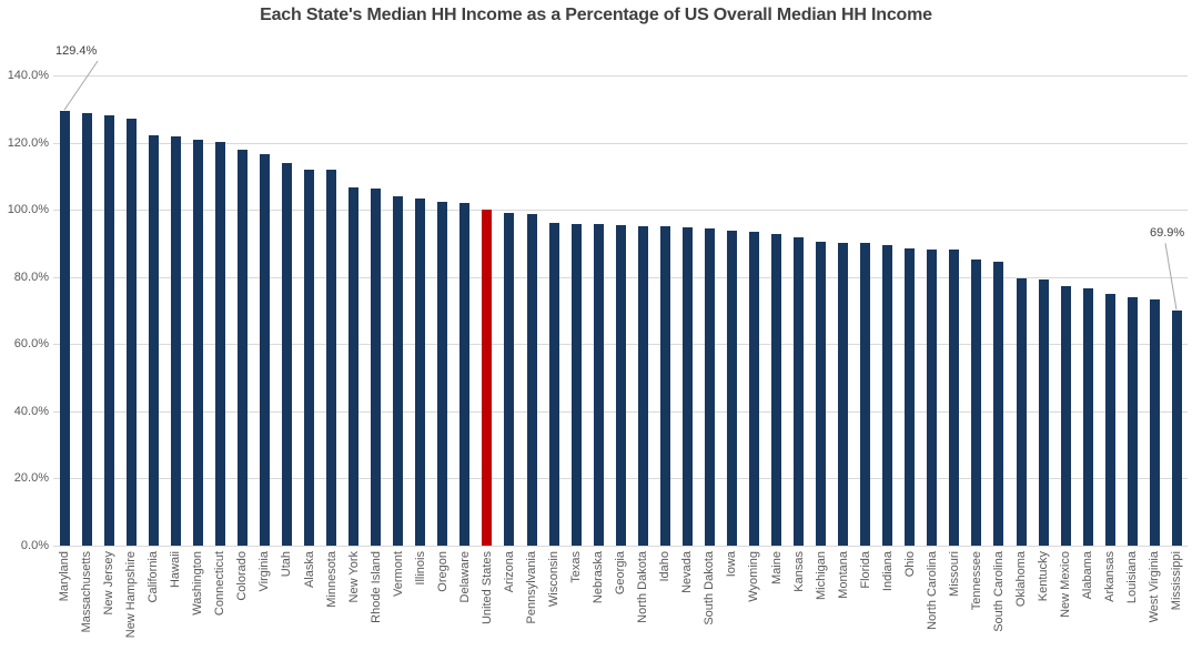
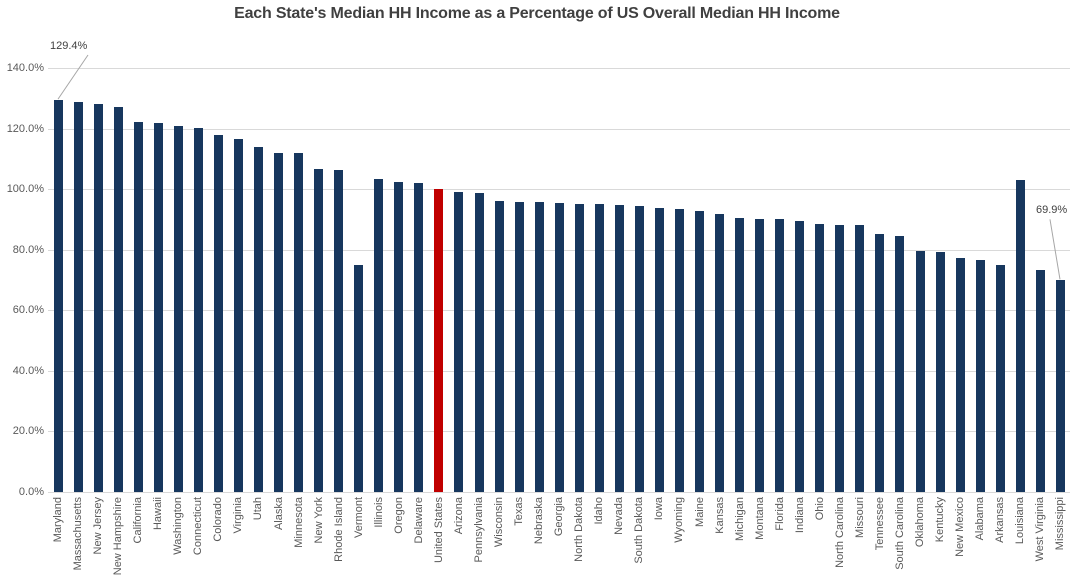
Vermont: 104% -> 75%
Louisiana: 74% -> 103%
